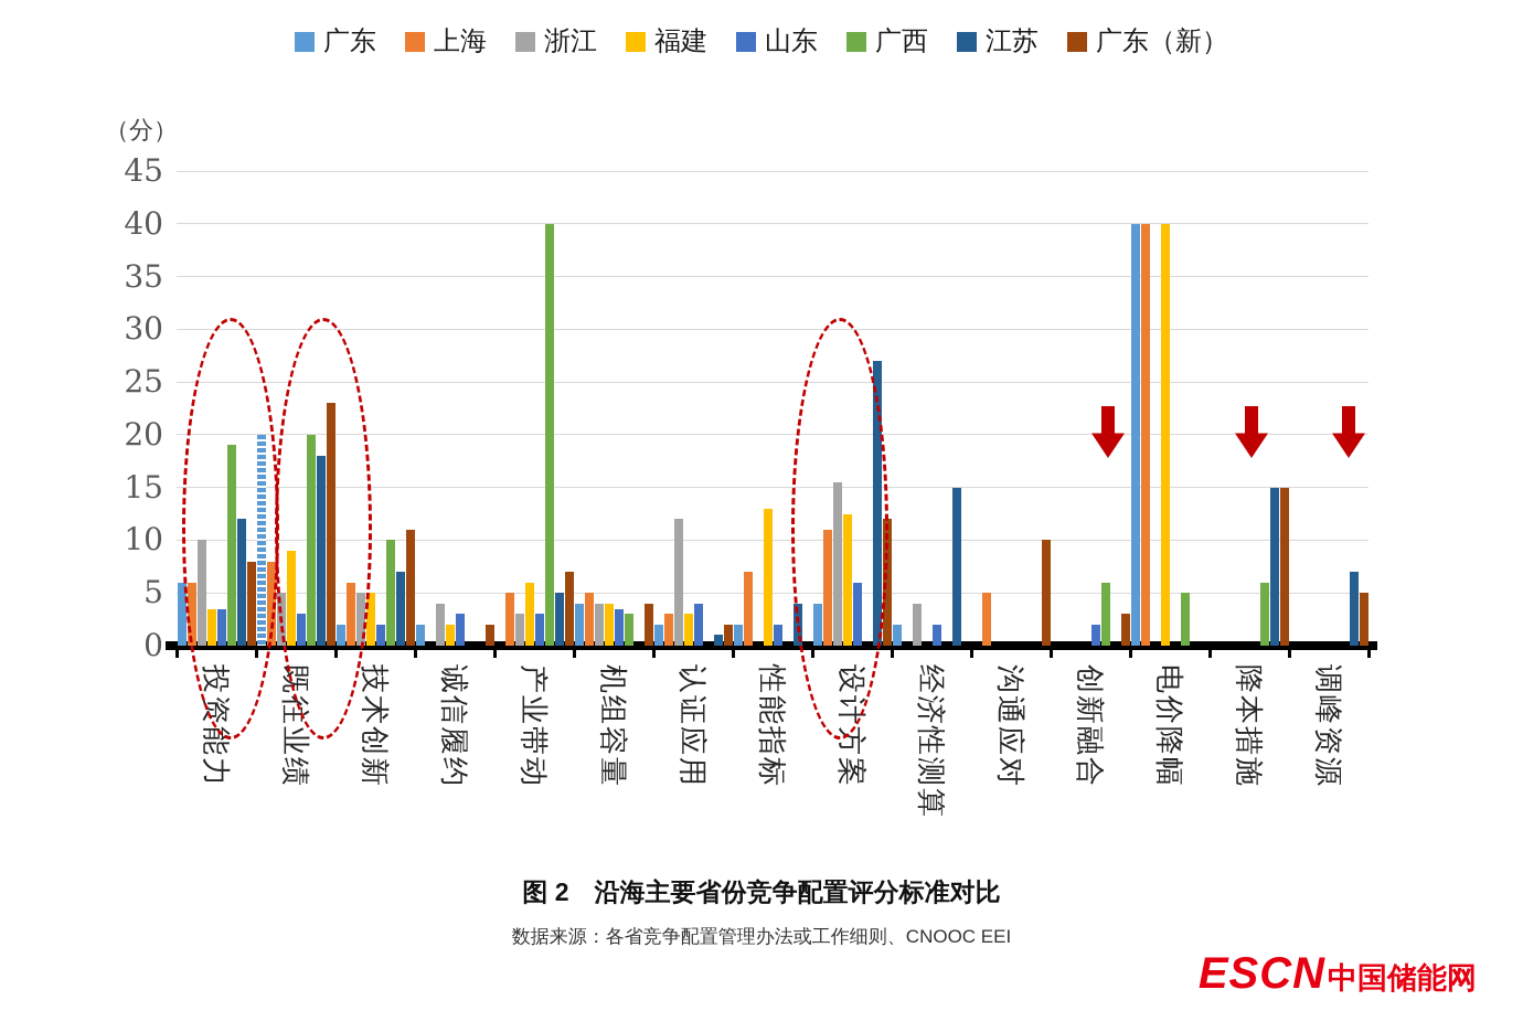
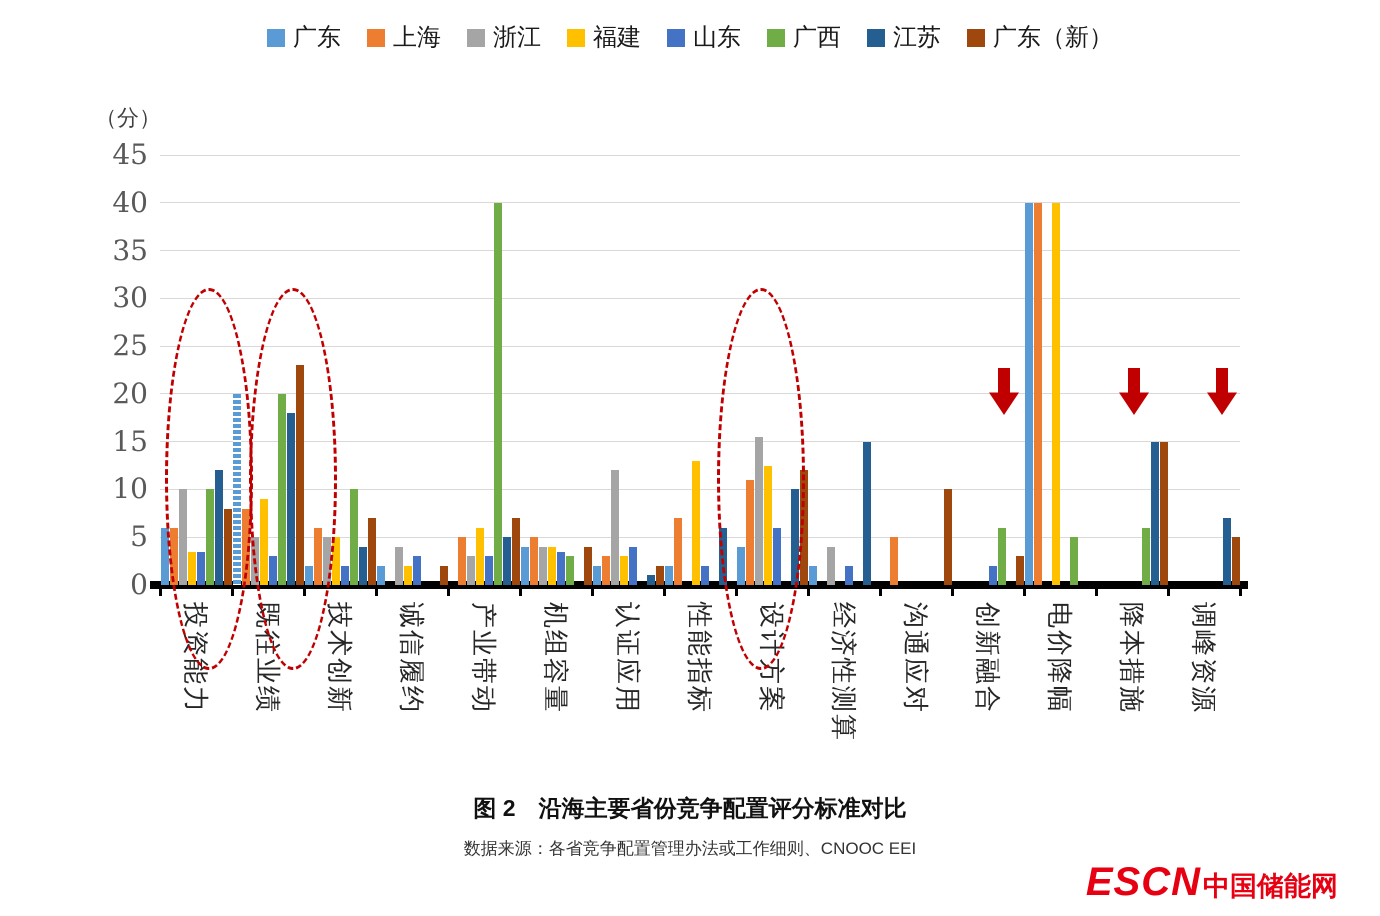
广西/投资能力: 19 -> 10
江苏/技术创新: 7 -> 4
广东（新）/技术创新: 11 -> 7
江苏/性能指标: 4 -> 6
江苏/设计方案: 27 -> 10
